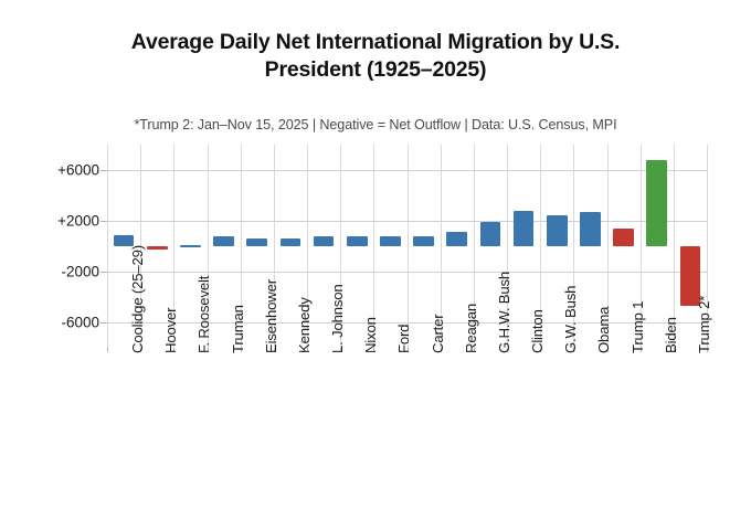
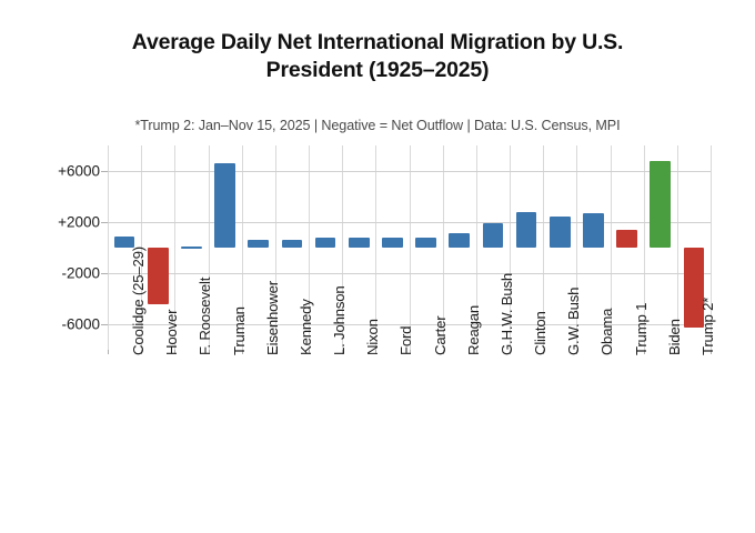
Hoover: -300 -> -4400
Truman: 800 -> 6600
Trump 2*: -4700 -> -6300
